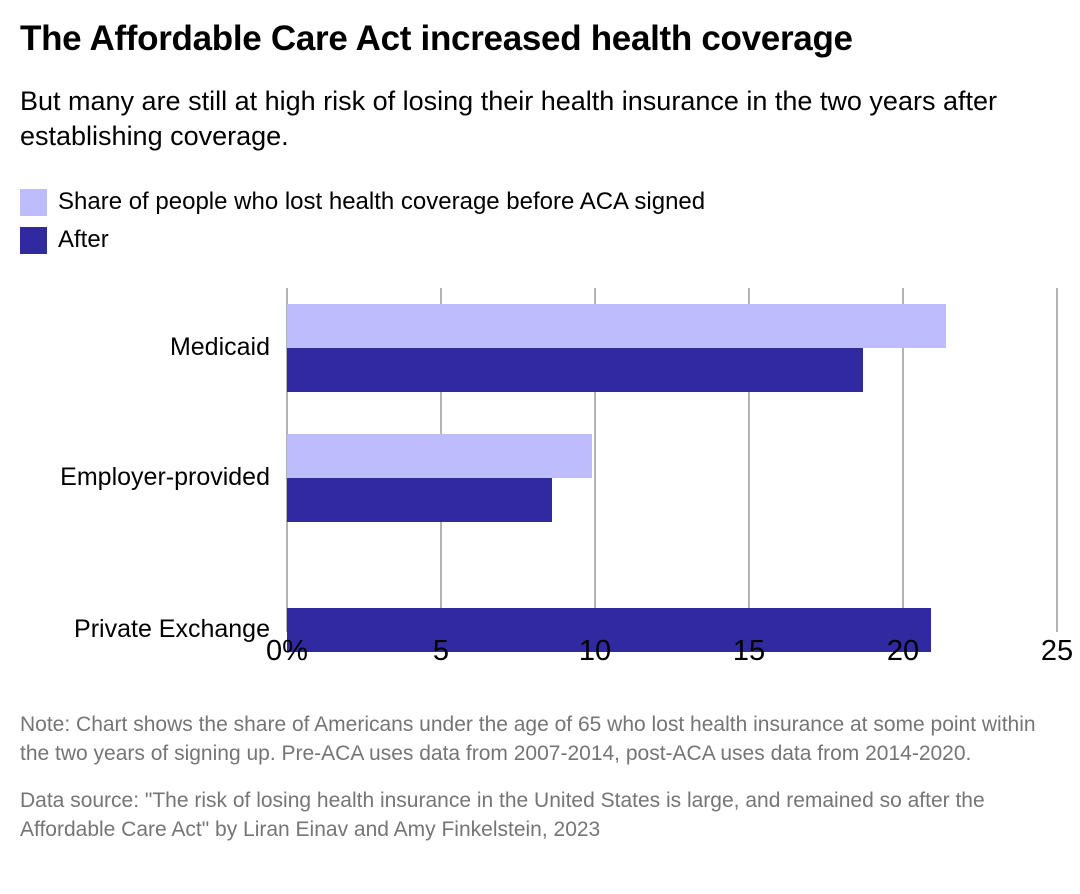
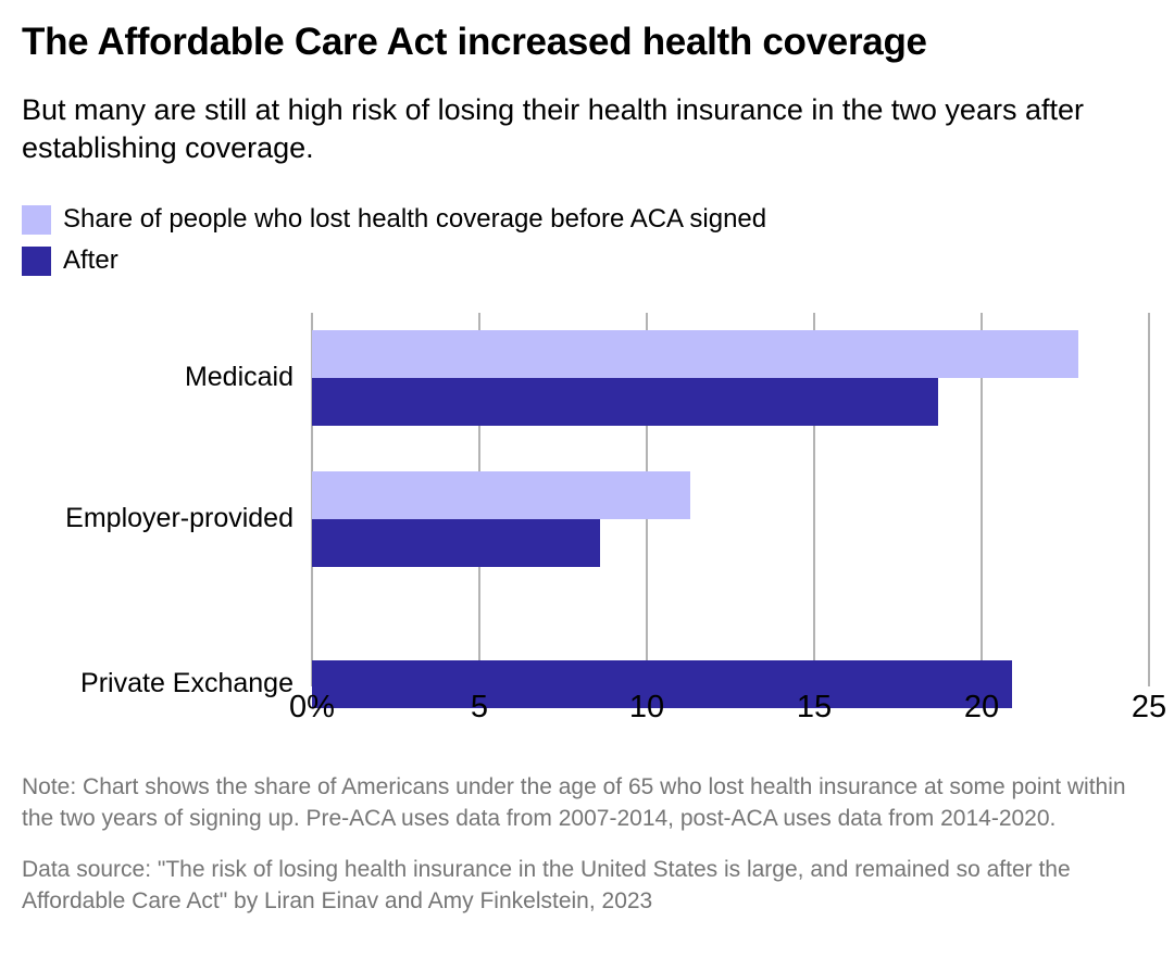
Share of people who lost health coverage before ACA signed/Medicaid: 21.4 -> 22.9
Share of people who lost health coverage before ACA signed/Employer-provided: 9.9 -> 11.3
